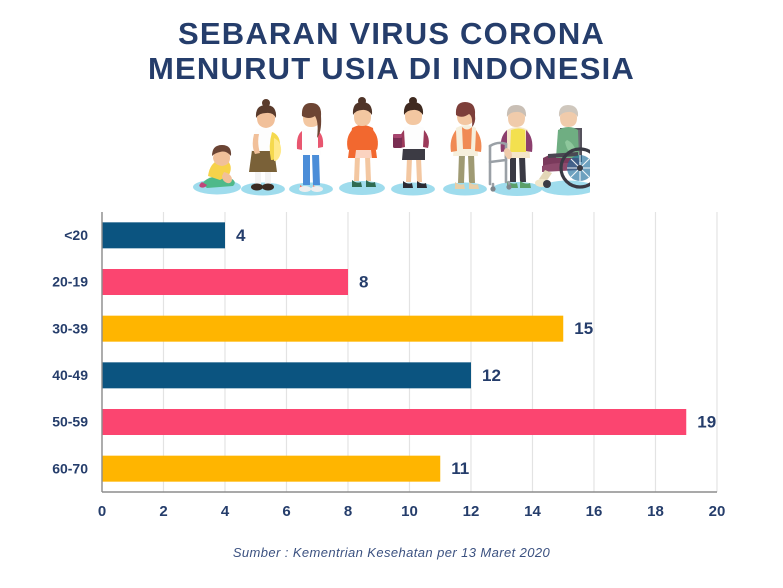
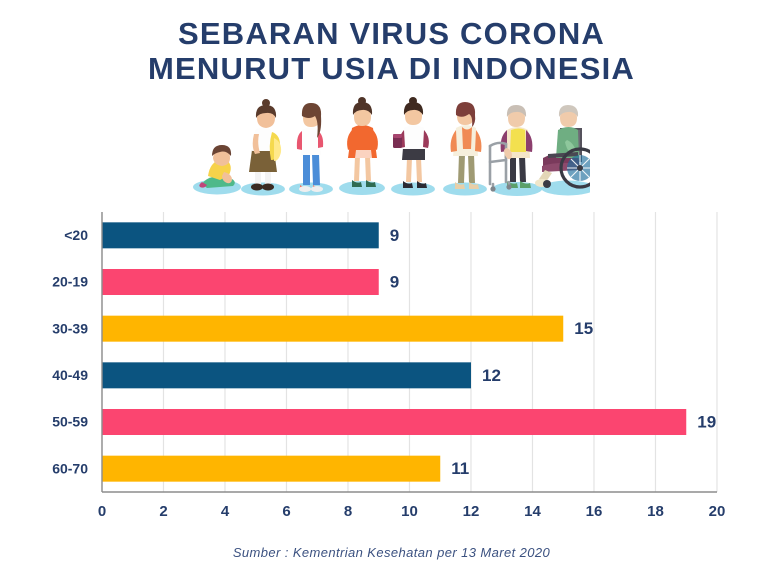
<20: 4 -> 9
20-19: 8 -> 9
